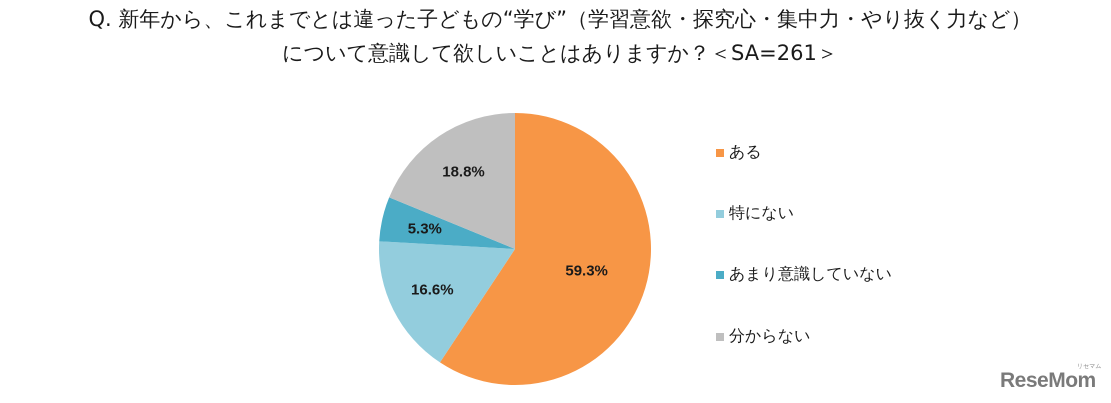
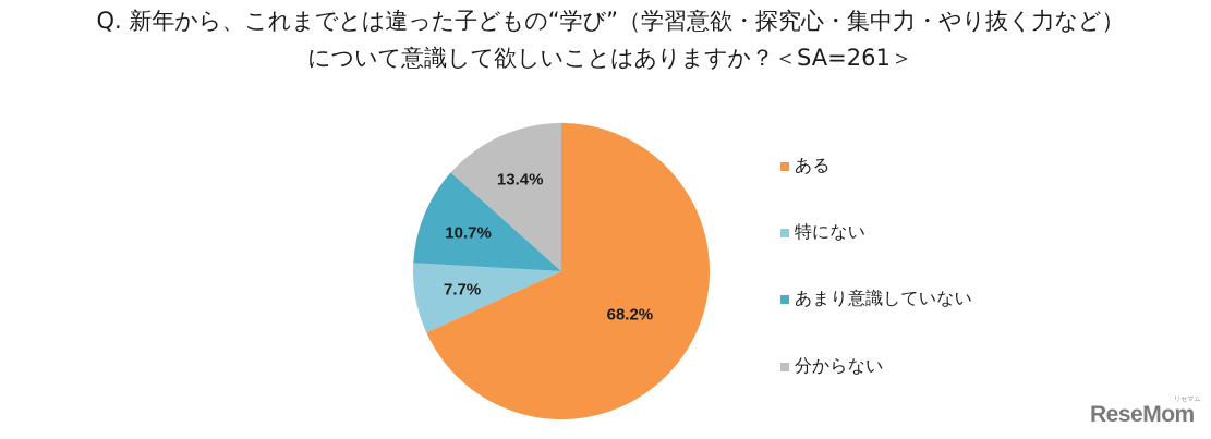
ある: 59.3% -> 68.2%
特にない: 16.6% -> 7.7%
あまり意識していない: 5.3% -> 10.7%
分からない: 18.8% -> 13.4%
